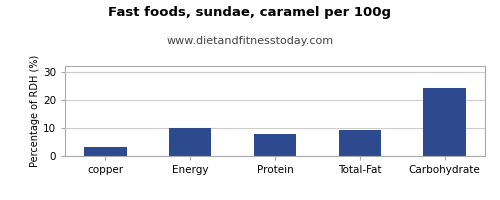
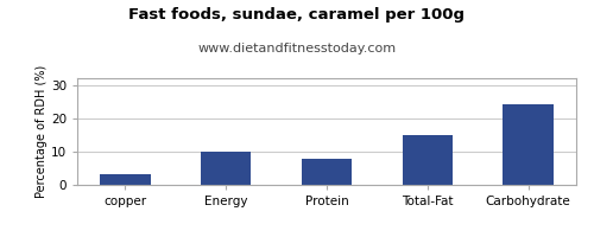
Total-Fat: 9.2 -> 15.0
